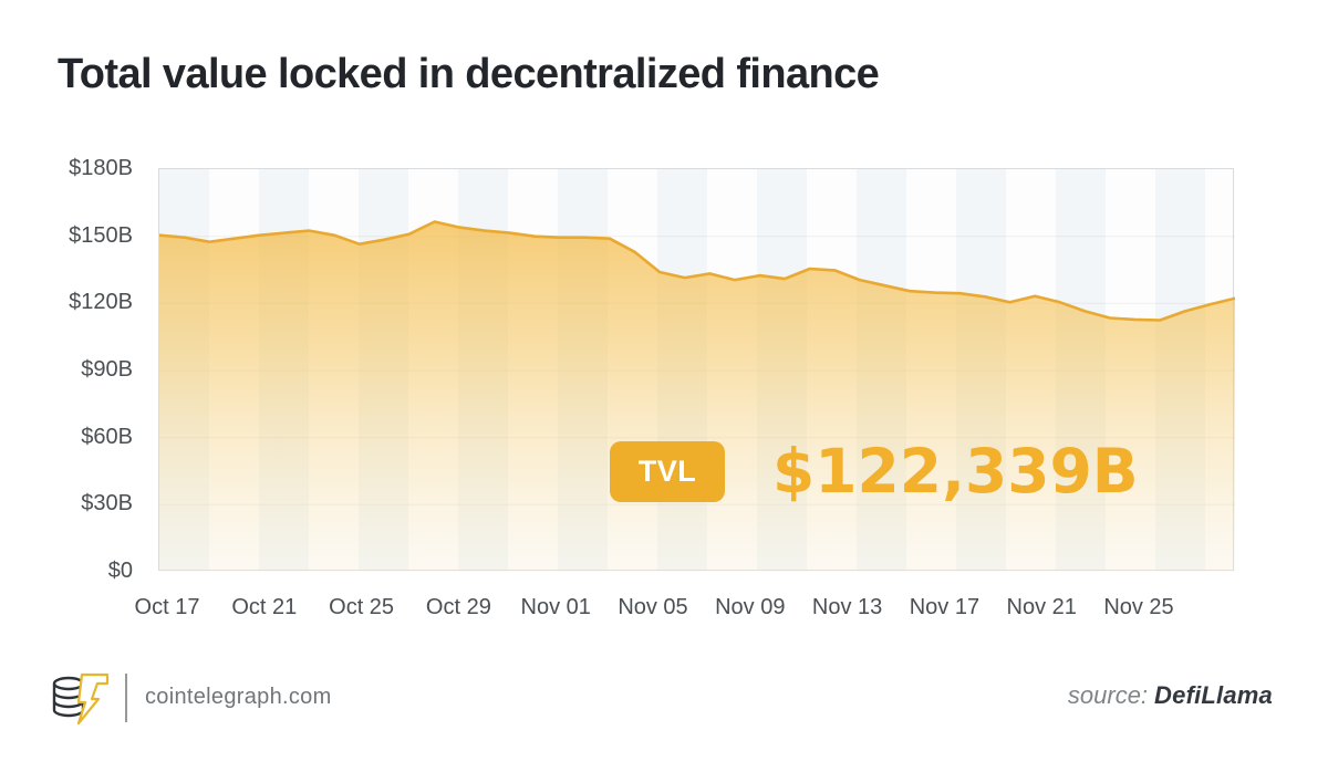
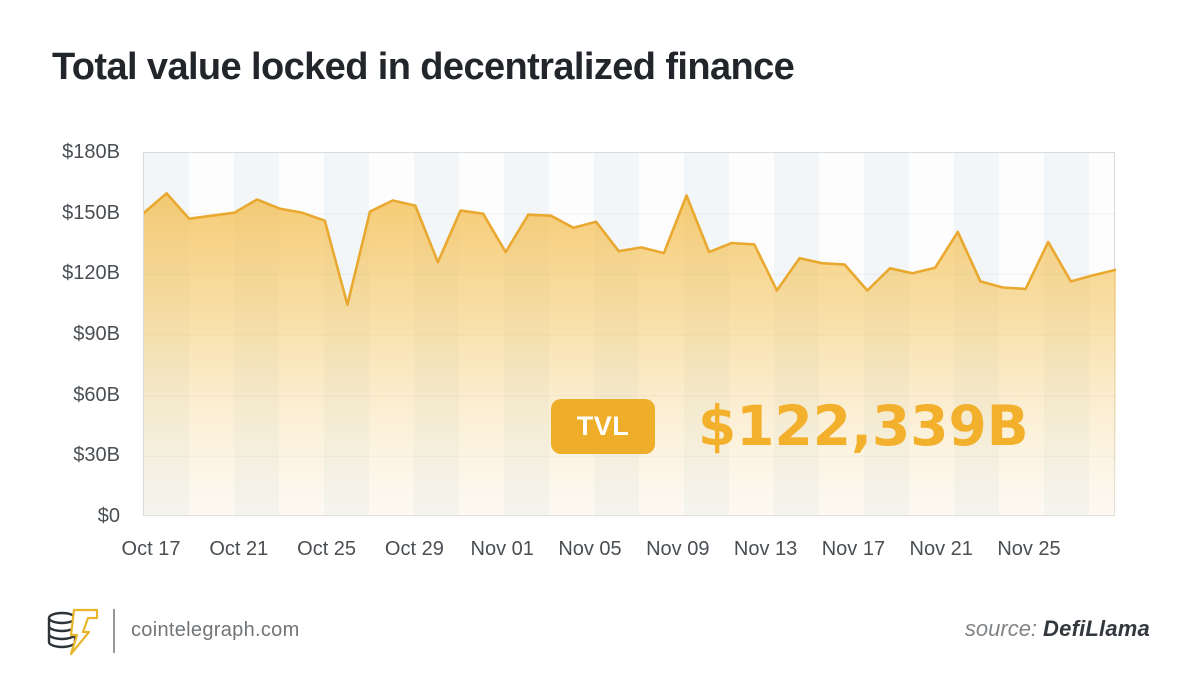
Oct 17: $150B -> $160B
Oct 21: $152B -> $157B
Oct 25: $148B -> $105B
Oct 29: $152B -> $126B
Nov 01: $150B -> $131B
Nov 05: $134B -> $146B
Nov 09: $132B -> $159B
Nov 13: $130B -> $112B
Nov 17: $124B -> $112B
Nov 21: $120B -> $141B
Nov 25: $112B -> $136B
